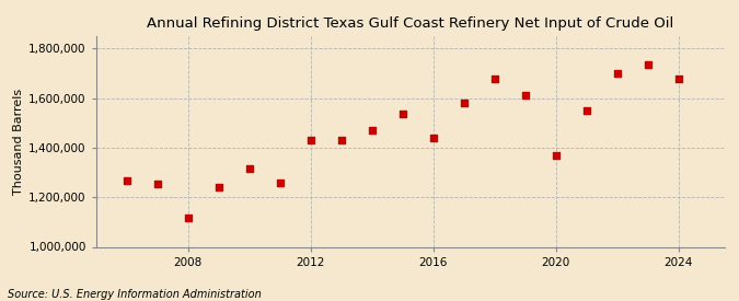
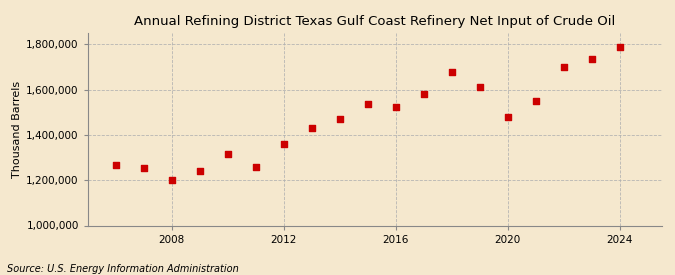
2008: 1,115,000 -> 1,200,000
2012: 1,430,000 -> 1,360,000
2016: 1,440,000 -> 1,525,000
2020: 1,370,000 -> 1,480,000
2024: 1,680,000 -> 1,790,000
